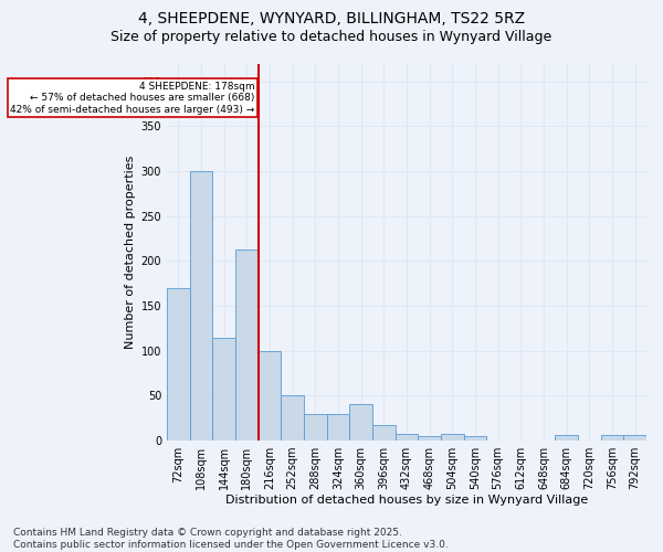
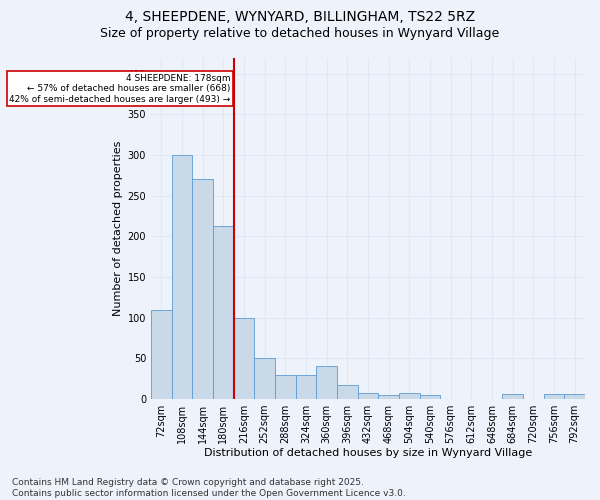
72sqm: 170 -> 110
144sqm: 114 -> 270
